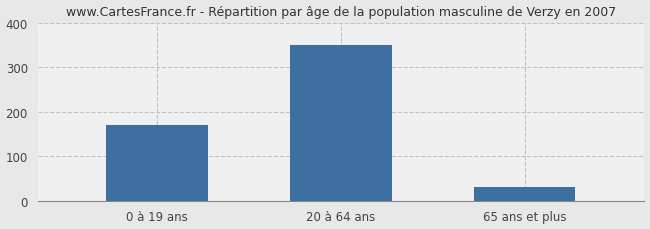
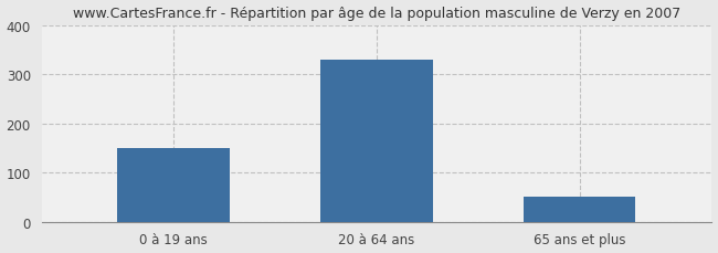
0 à 19 ans: 170 -> 150
20 à 64 ans: 350 -> 330
65 ans et plus: 30 -> 50
